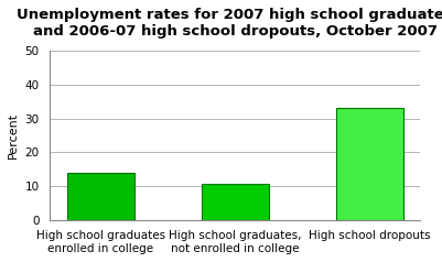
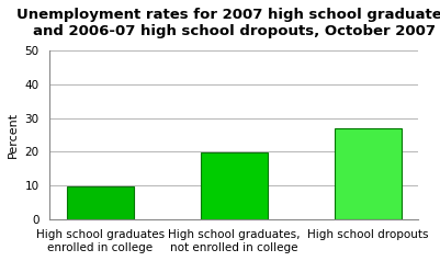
High school graduates enrolled in college: 14.0 -> 9.7
High school graduates, not enrolled in college: 10.5 -> 19.7
High school dropouts: 33.0 -> 26.9
